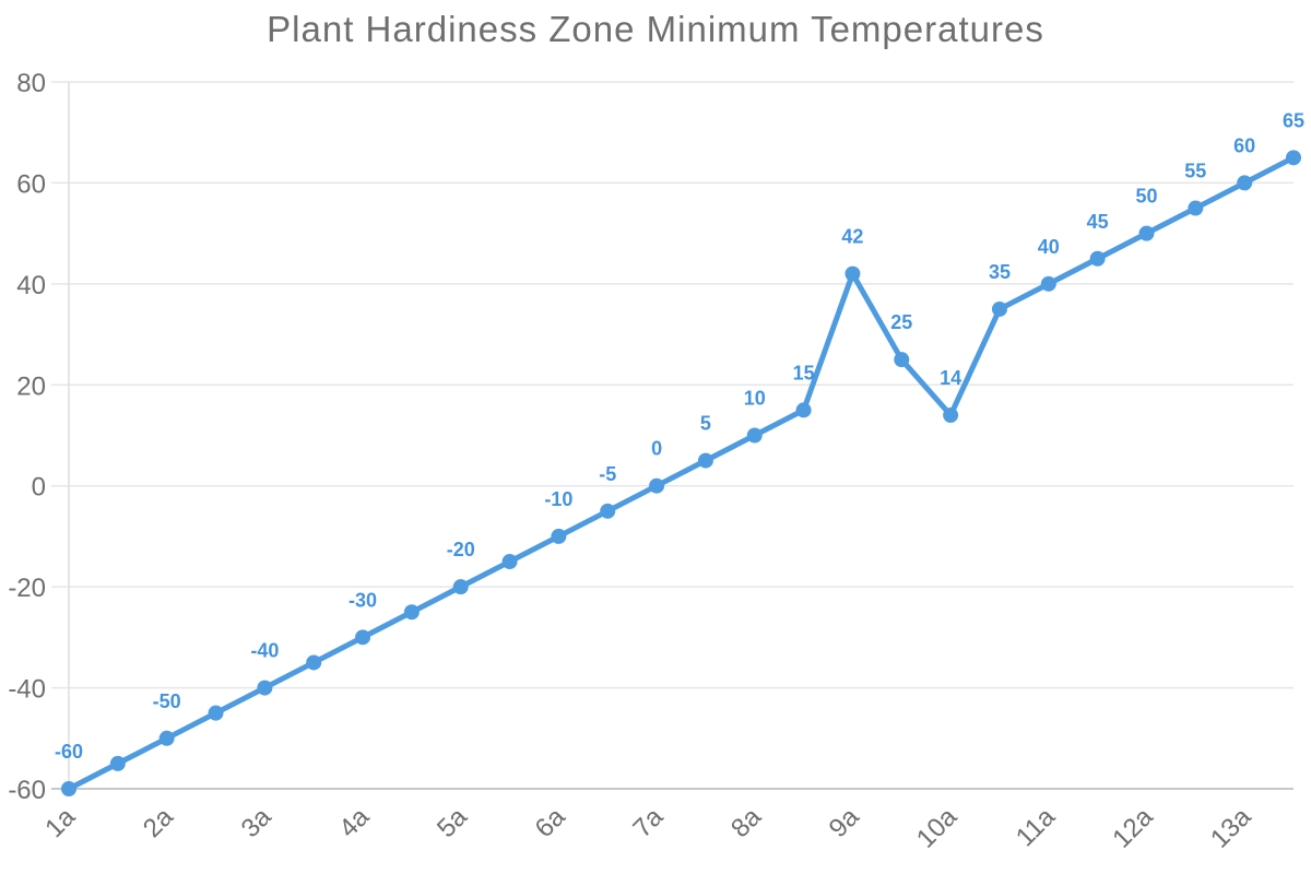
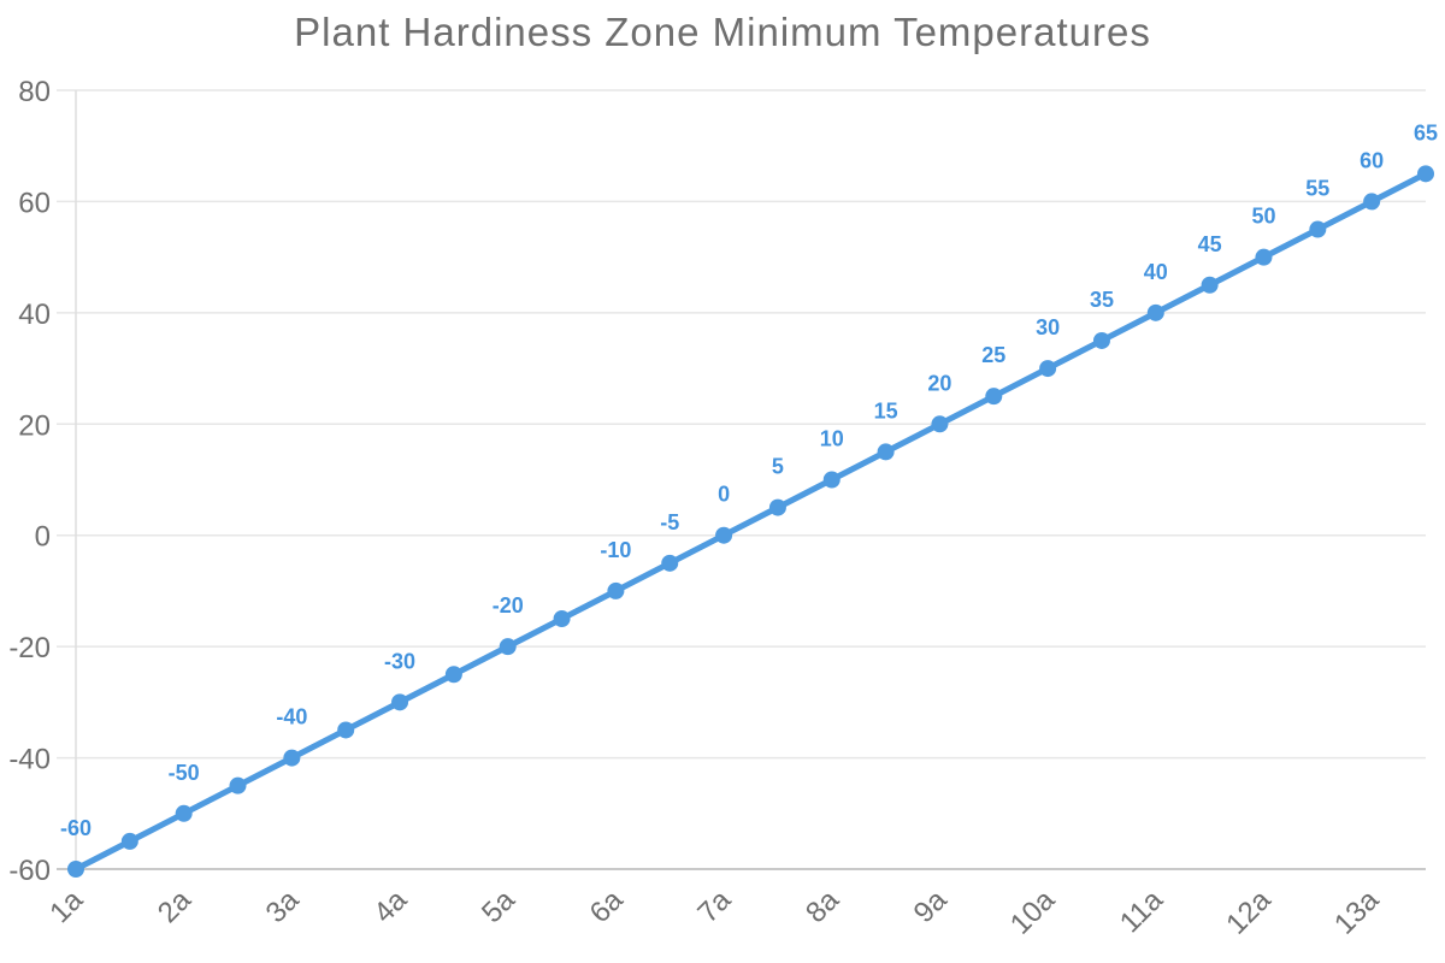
9a: 42 -> 20
10a: 14 -> 30
